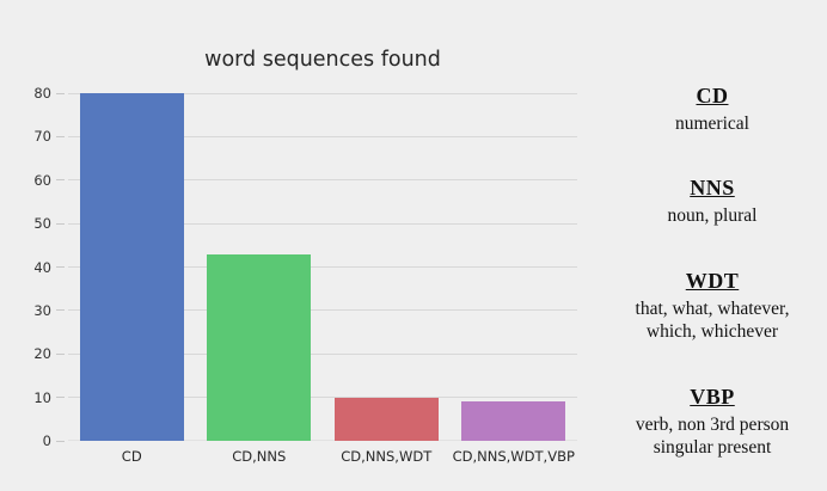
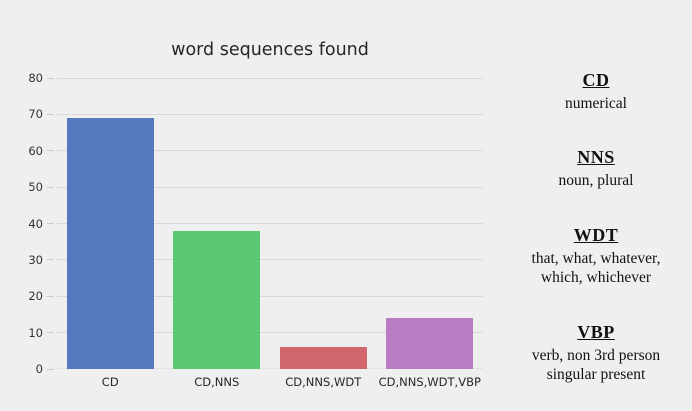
CD: 80 -> 69
CD,NNS: 43 -> 38
CD,NNS,WDT: 10 -> 6
CD,NNS,WDT,VBP: 9 -> 14
